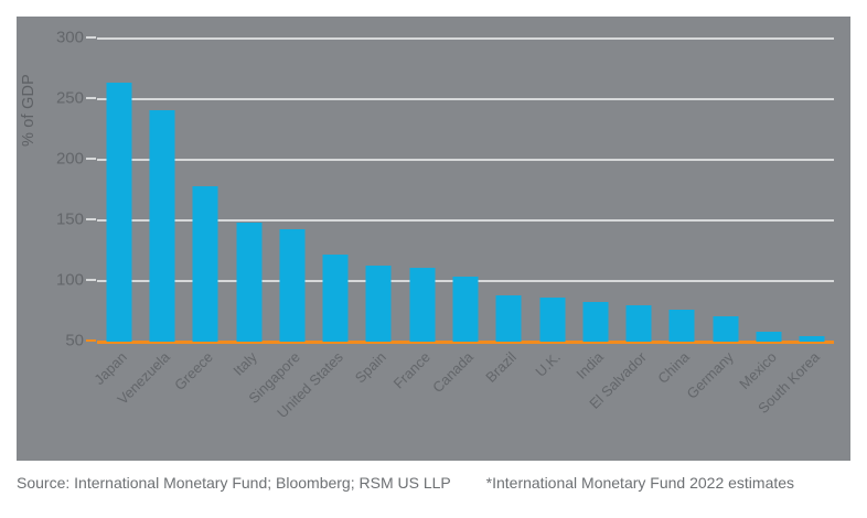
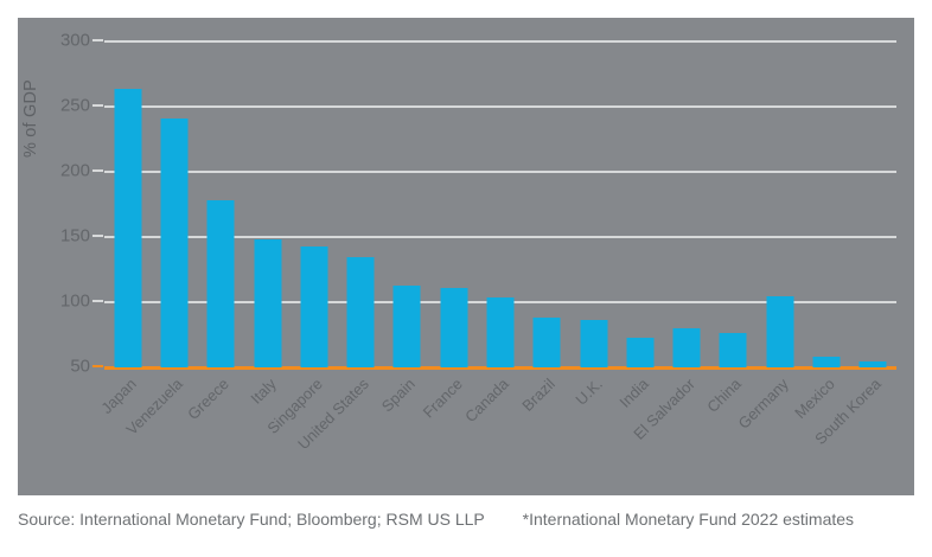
United States: 122 -> 135
India: 83 -> 73
Germany: 71 -> 105
